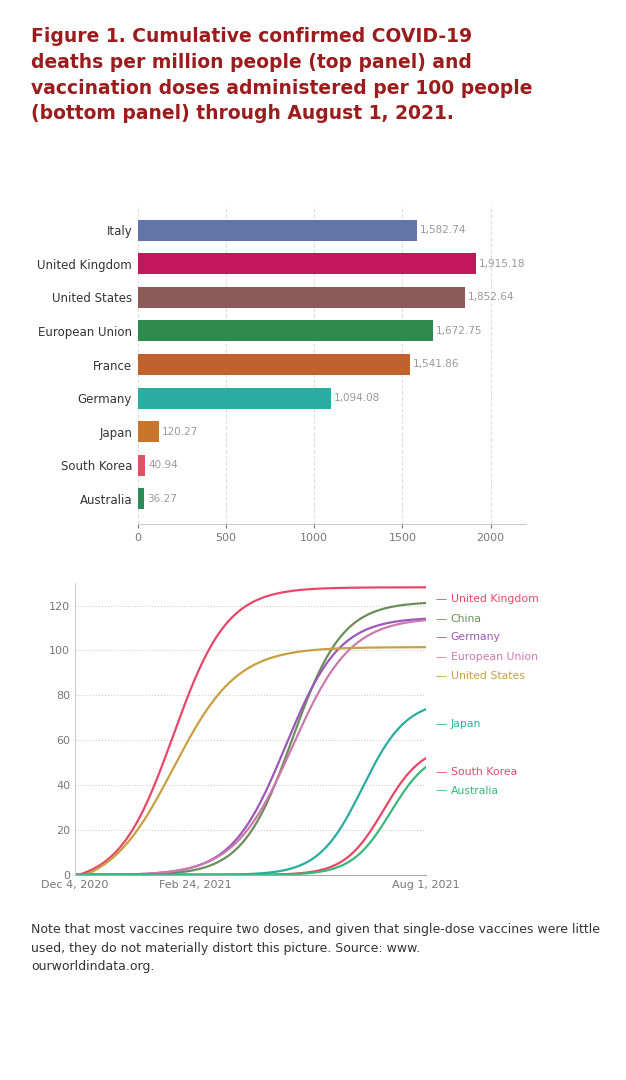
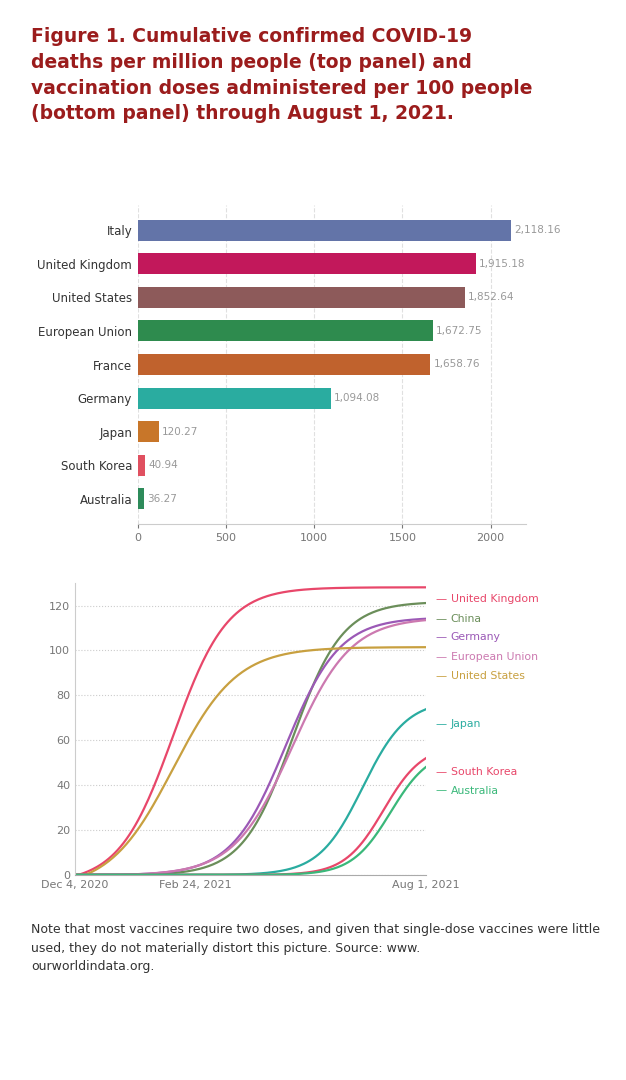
Italy: 1,582.74 -> 2,118.16
France: 1,541.86 -> 1,658.76
